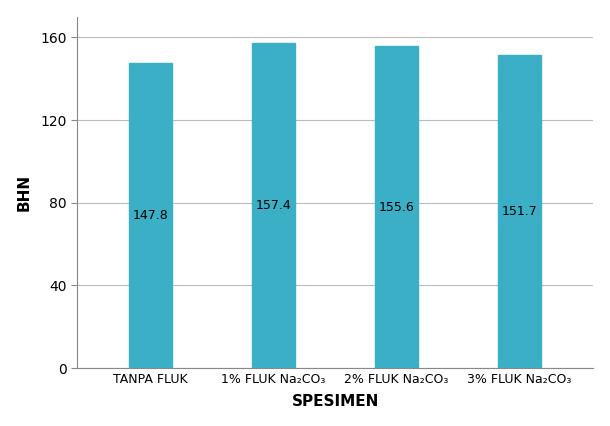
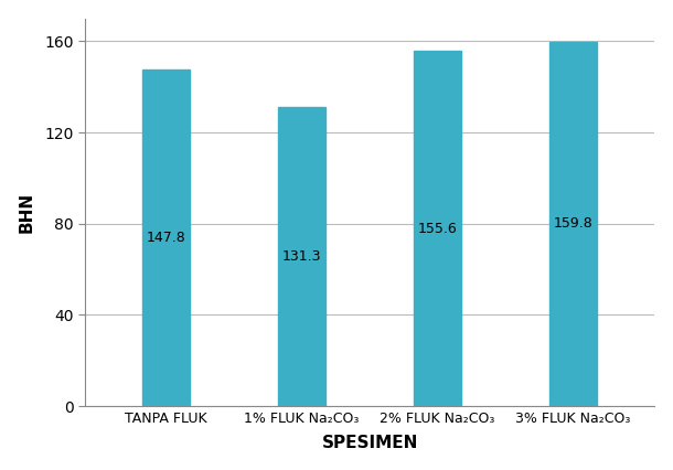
1% FLUK Na₂CO₃: 157.4 -> 131.3
3% FLUK Na₂CO₃: 151.7 -> 159.8
